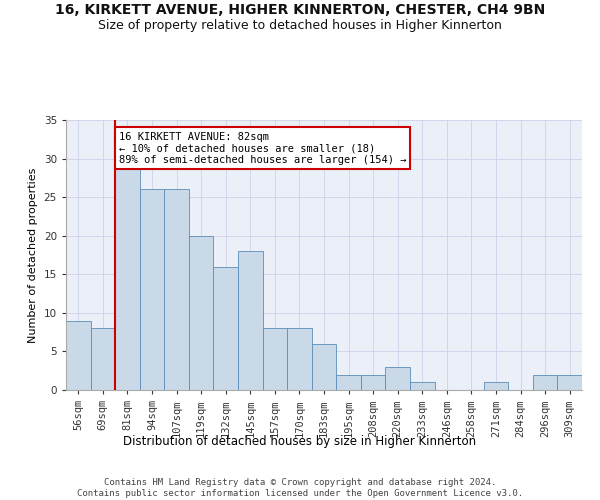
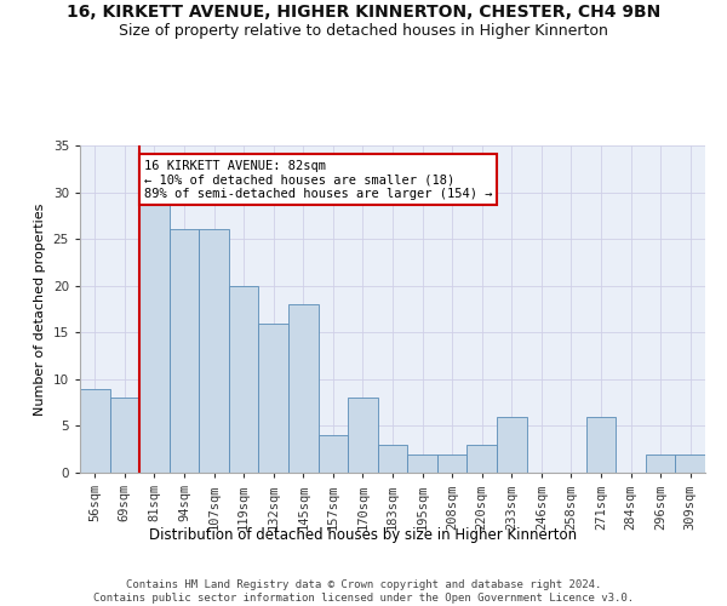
157sqm: 8 -> 4
183sqm: 6 -> 3
233sqm: 1 -> 6
271sqm: 1 -> 6
